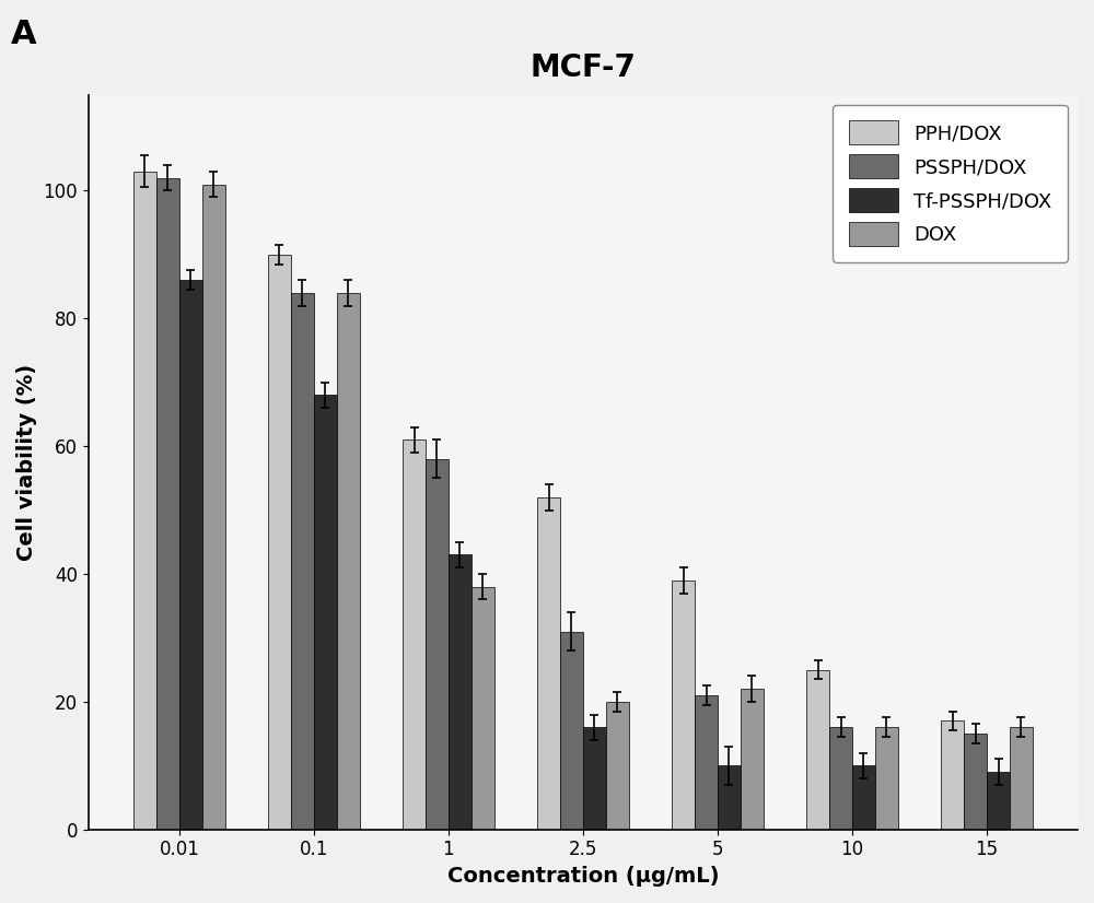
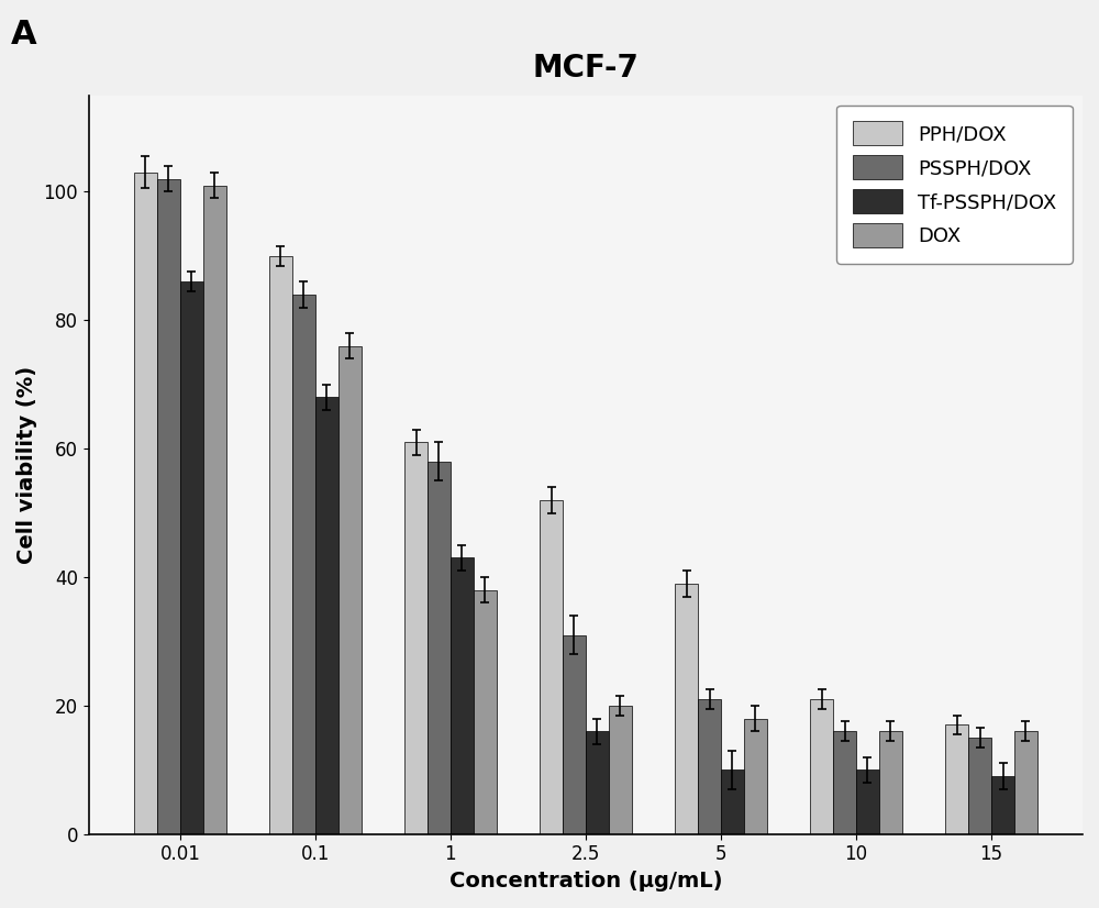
DOX/0.1: 84 -> 76
DOX/5: 22 -> 18
PPH/DOX/10: 25 -> 21
